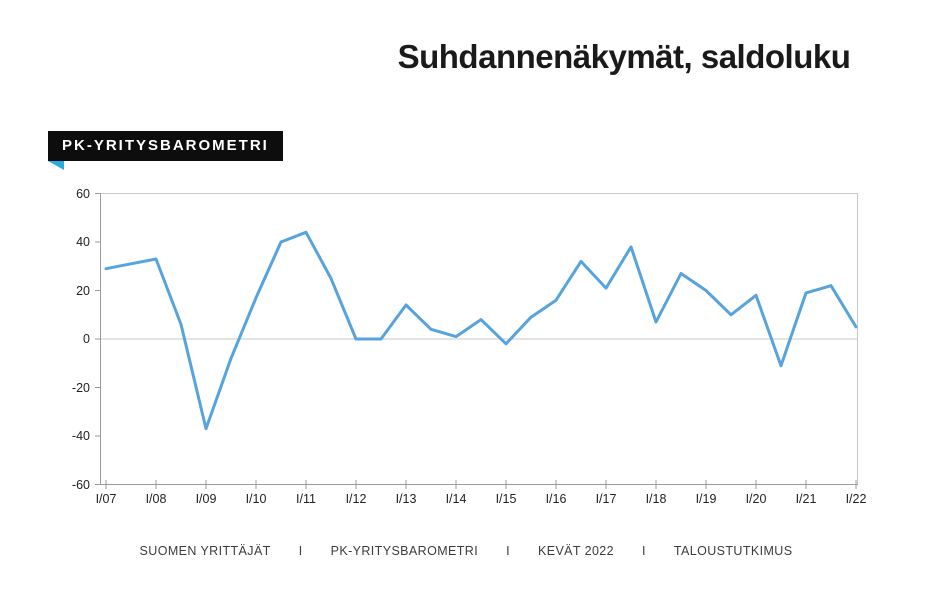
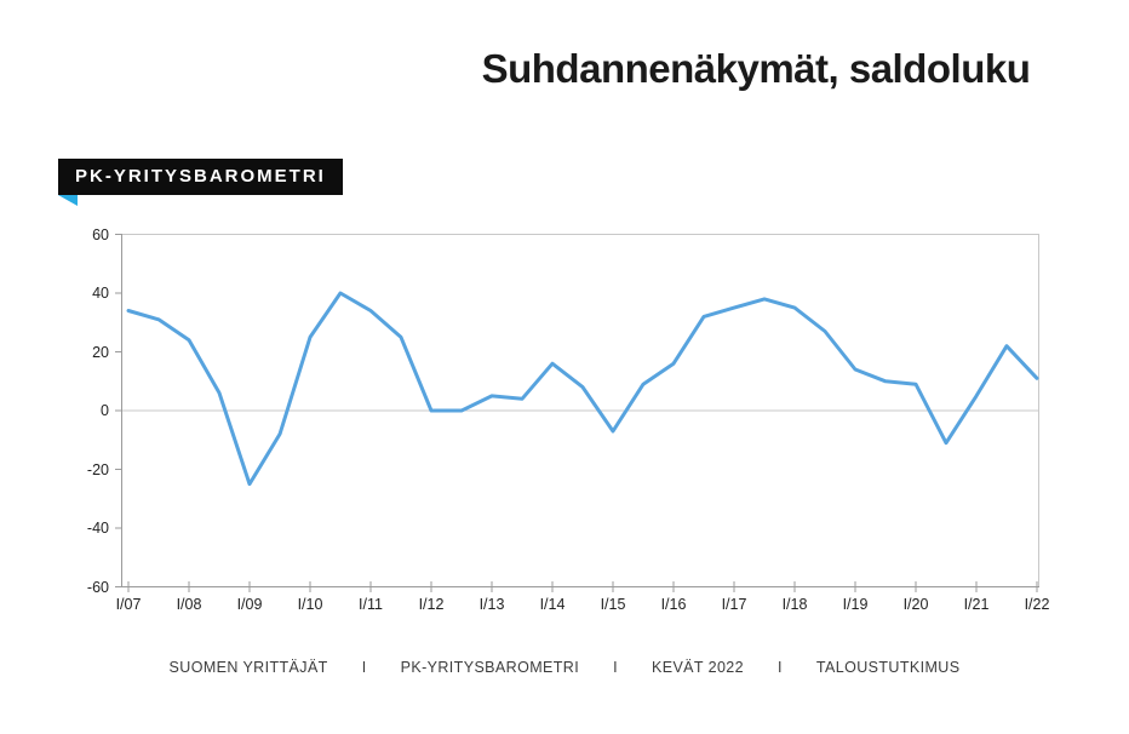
I/07: 29 -> 34
I/08: 33 -> 24
I/09: -37 -> -25
I/10: 17 -> 25
I/11: 44 -> 34
I/13: 14 -> 5
I/14: 1 -> 16
I/15: -2 -> -7
I/17: 21 -> 35
I/18: 7 -> 35
I/19: 20 -> 14
I/20: 18 -> 9
I/21: 19 -> 5
I/22: 5 -> 11
